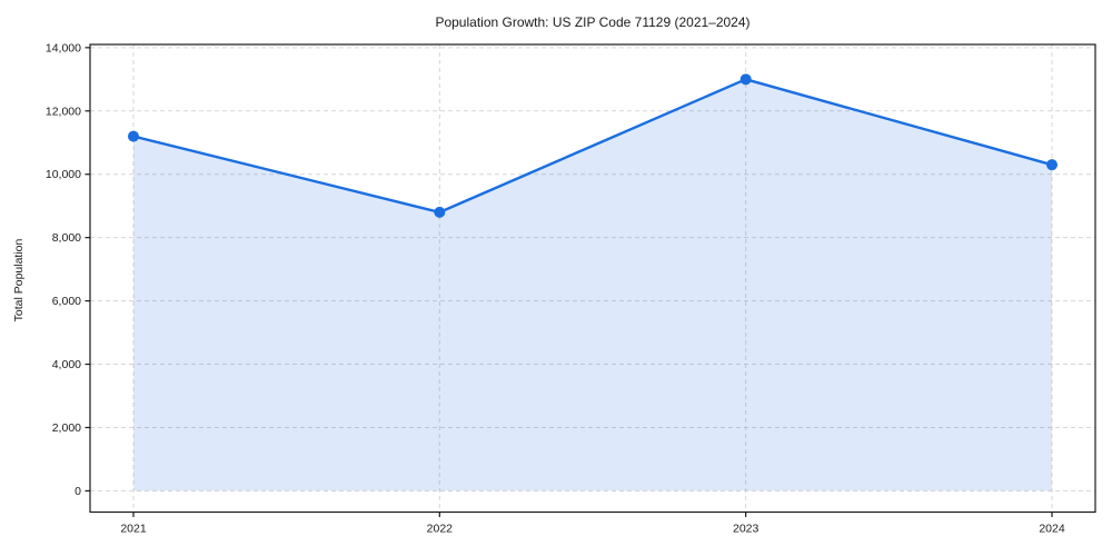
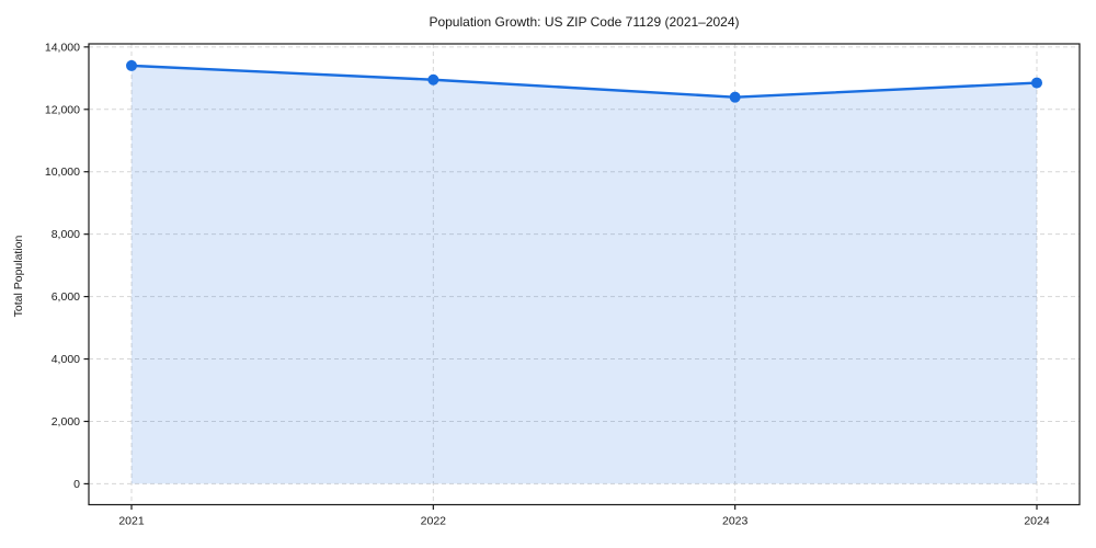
2021: 11200 -> 13400
2022: 8800 -> 13000
2023: 13000 -> 12400
2024: 10300 -> 12800
